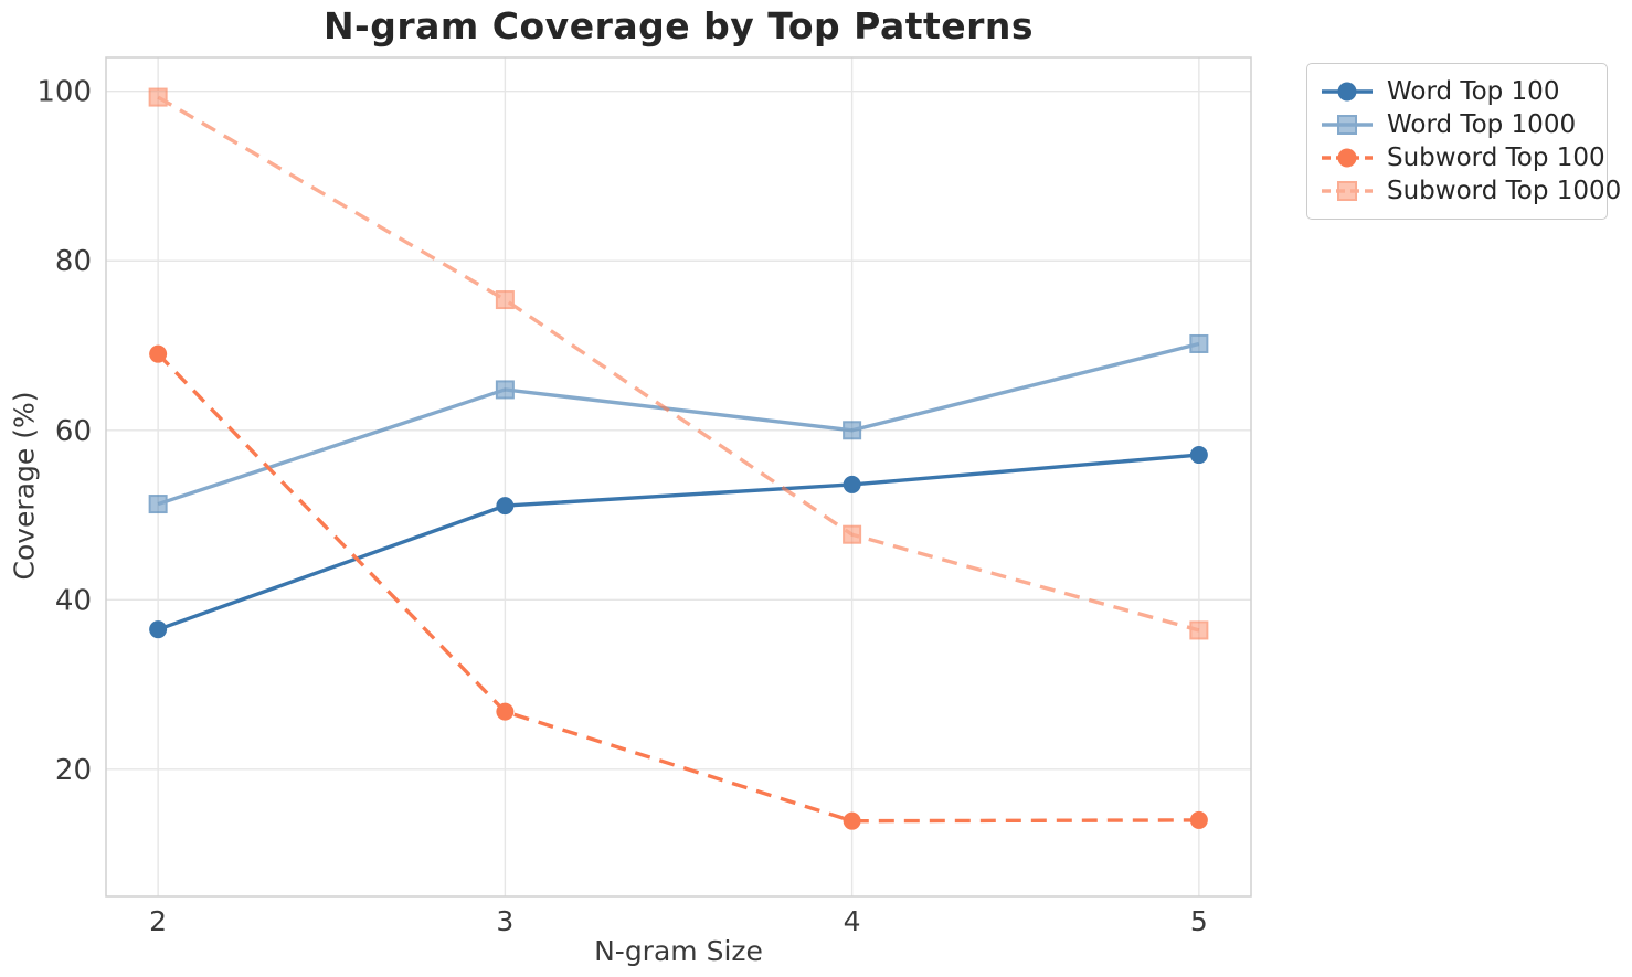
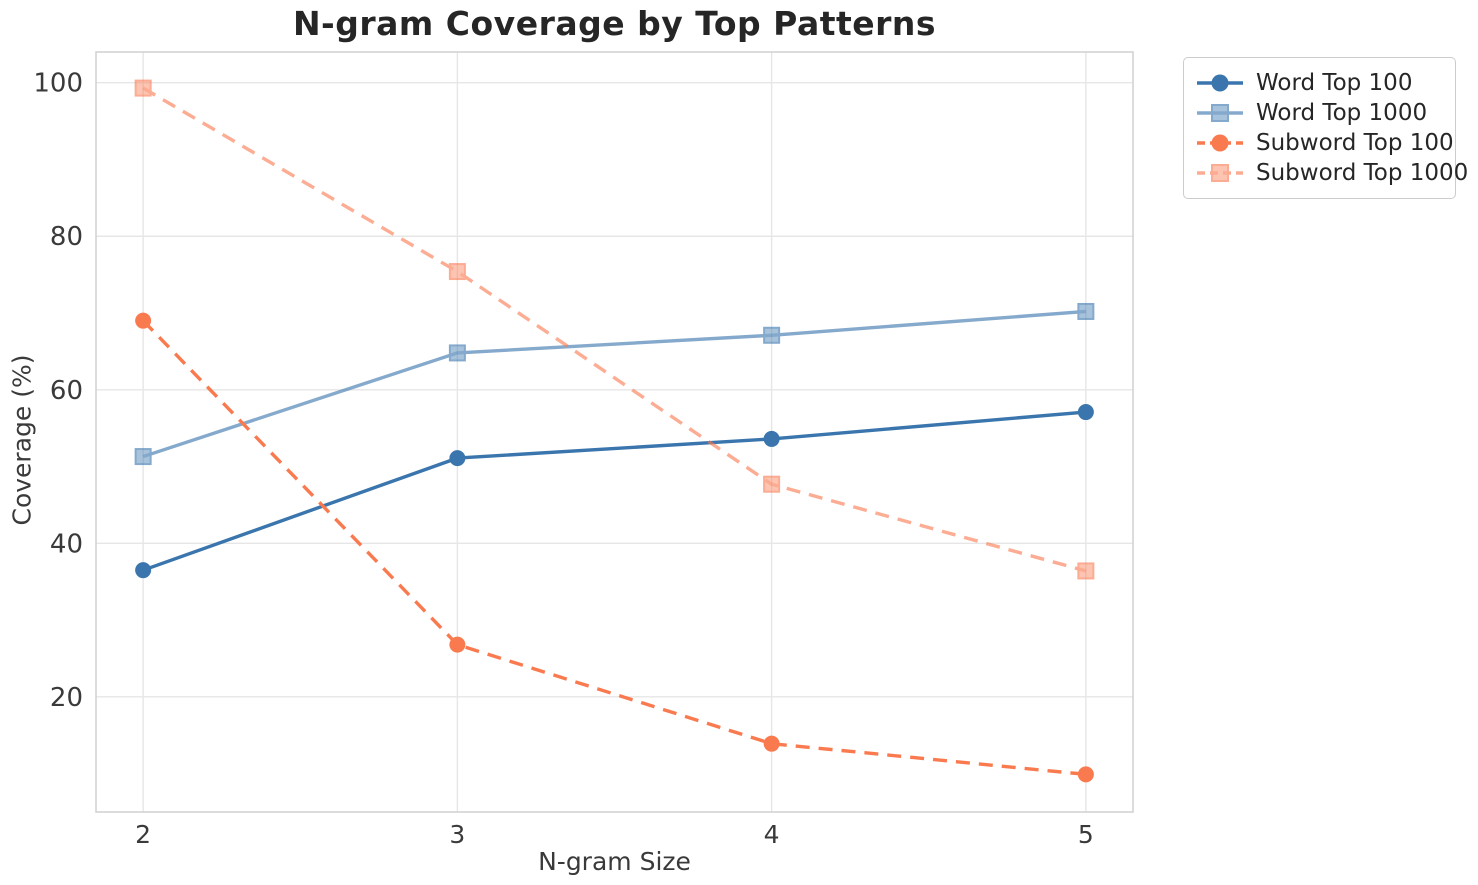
Word Top 1000/4: 60 -> 67
Subword Top 100/5: 14 -> 10
